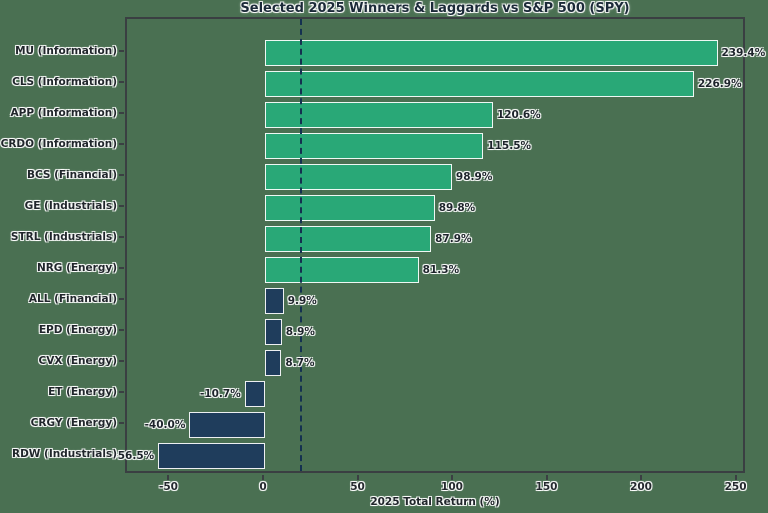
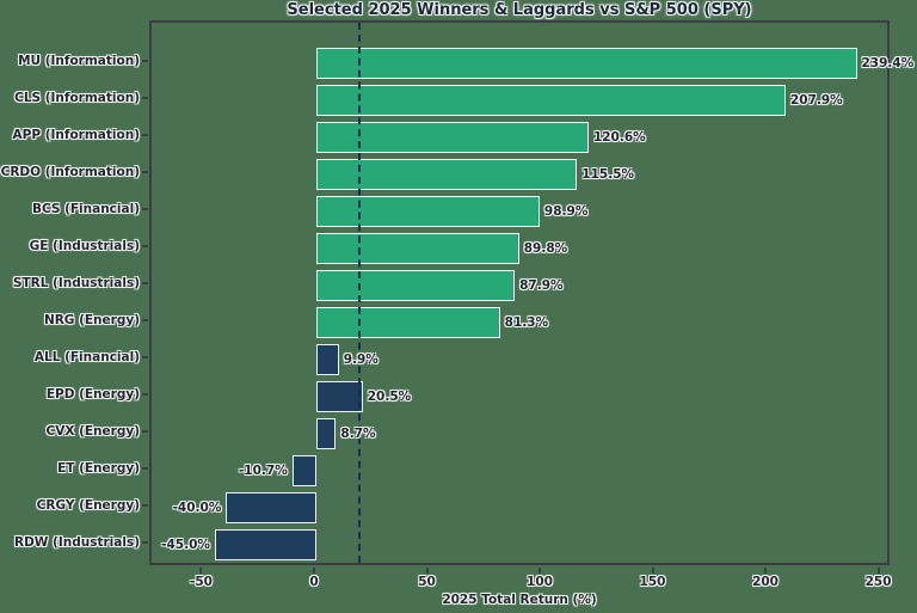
CLS (Information): 226.9% -> 207.9%
EPD (Energy): 8.9% -> 20.5%
RDW (Industrials): -56.5% -> -45.0%
